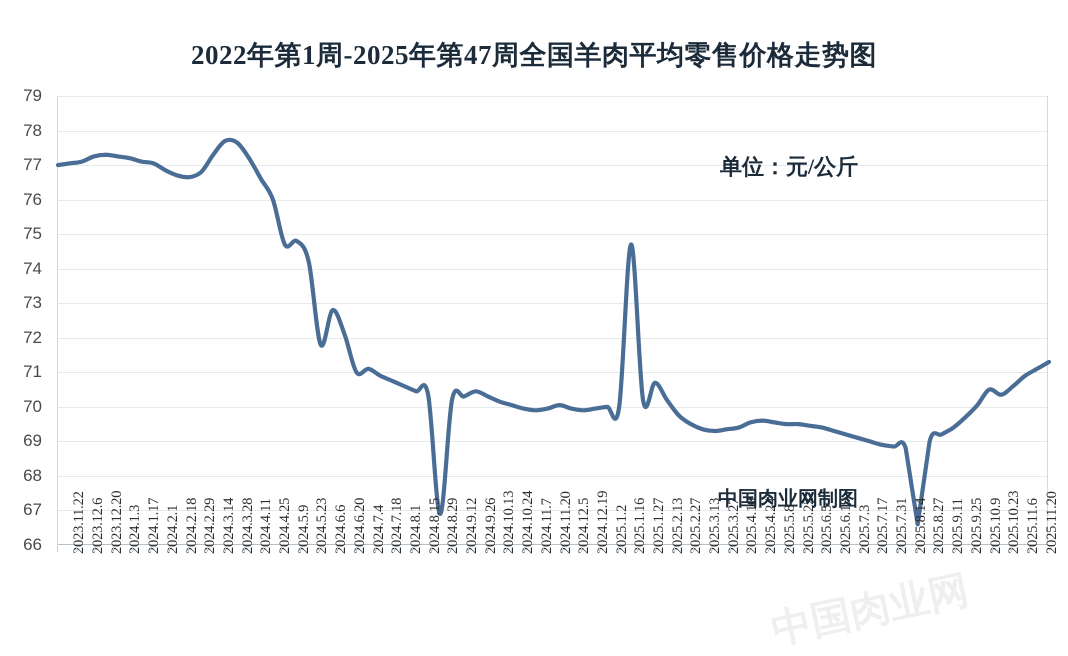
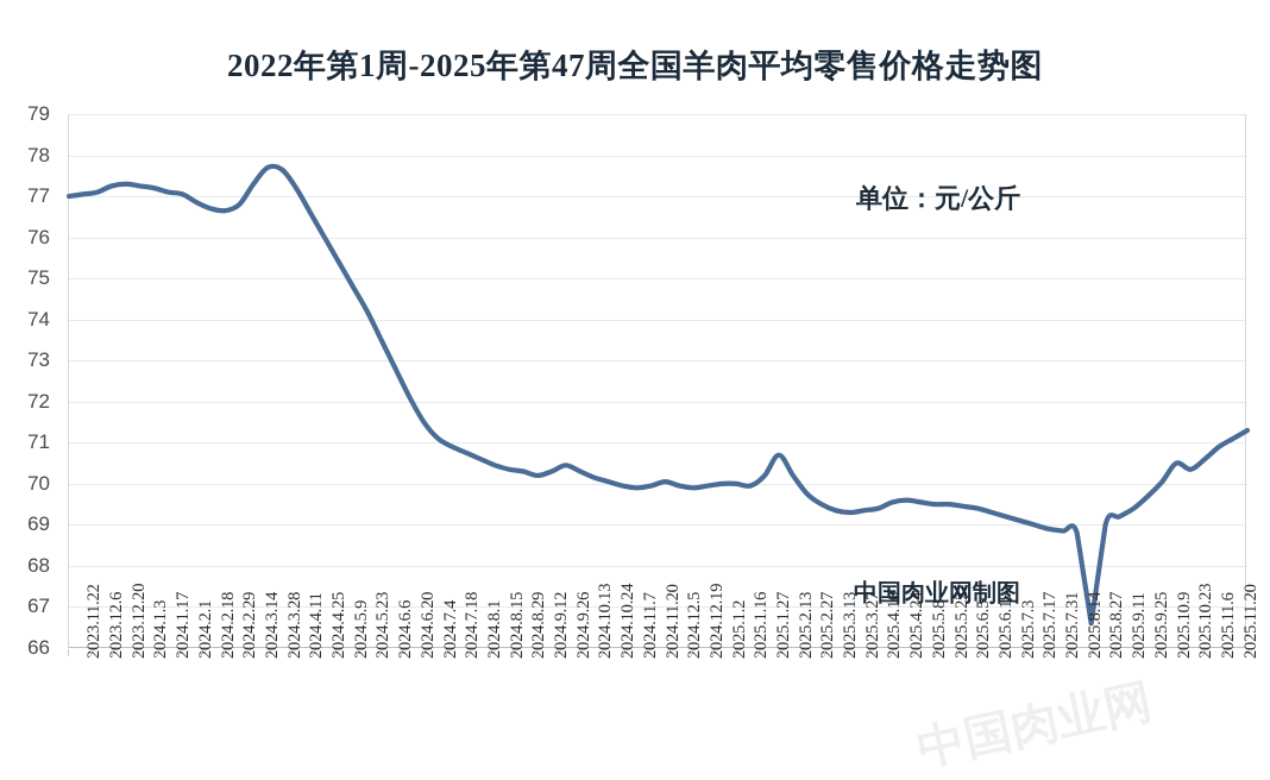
2024.8.15: 74.7 -> 75.4
2024.9.26: 71.8 -> 73.5
2024.11.7: 71.0 -> 71.5
2025.2.13: 66.9 -> 70.3
2025.9.25: 74.7 -> 70.0
